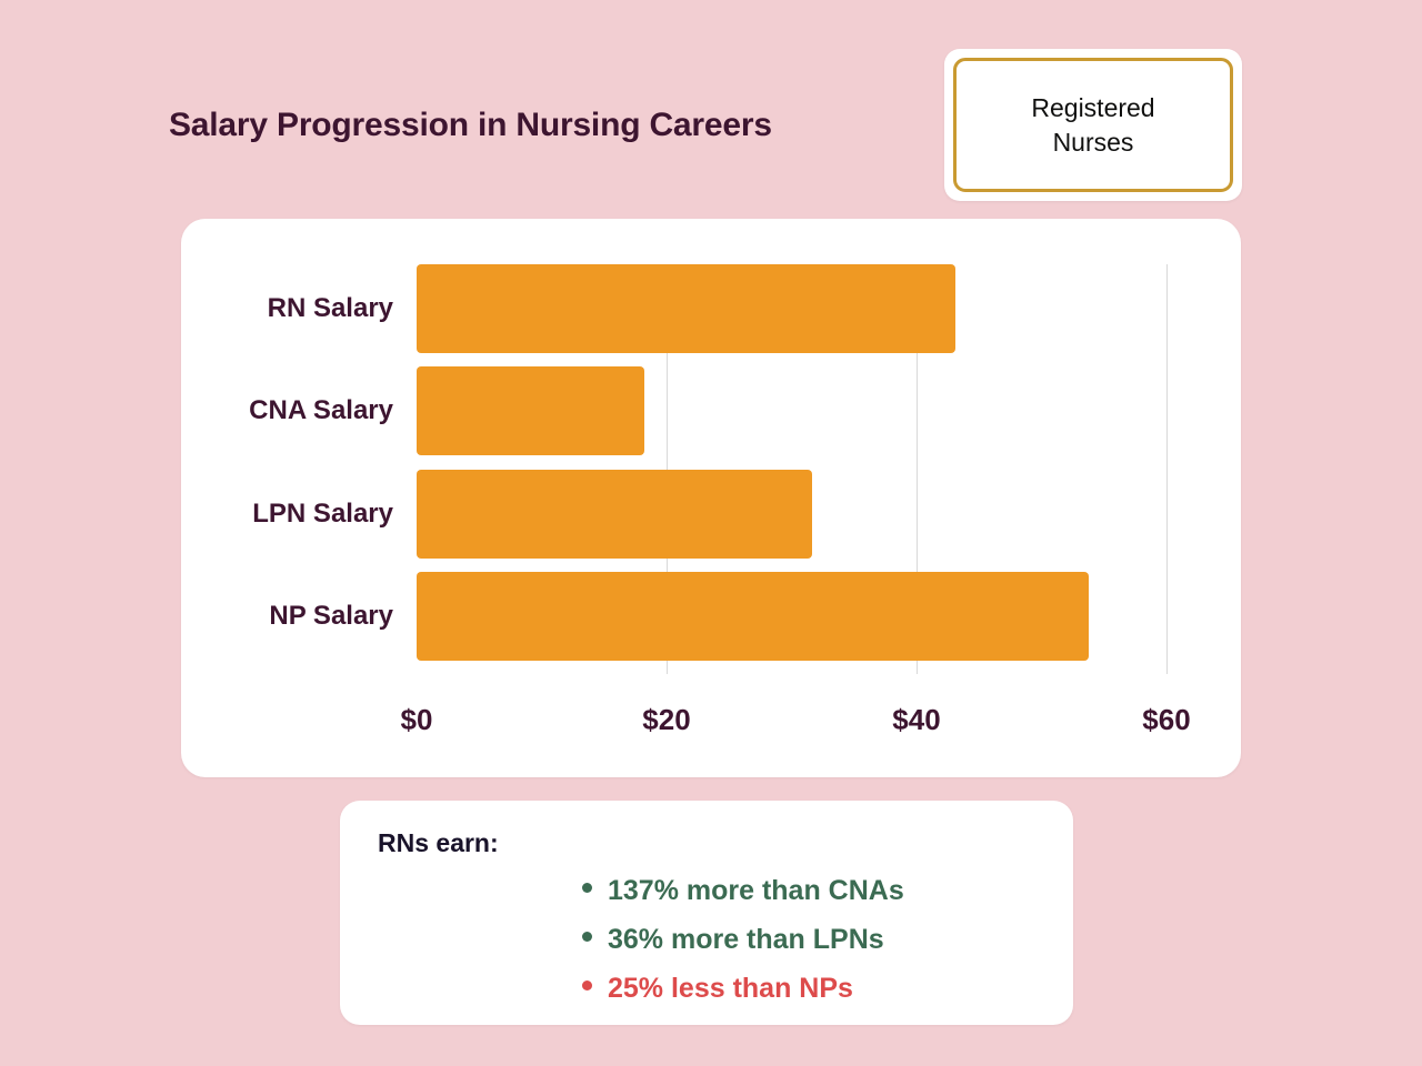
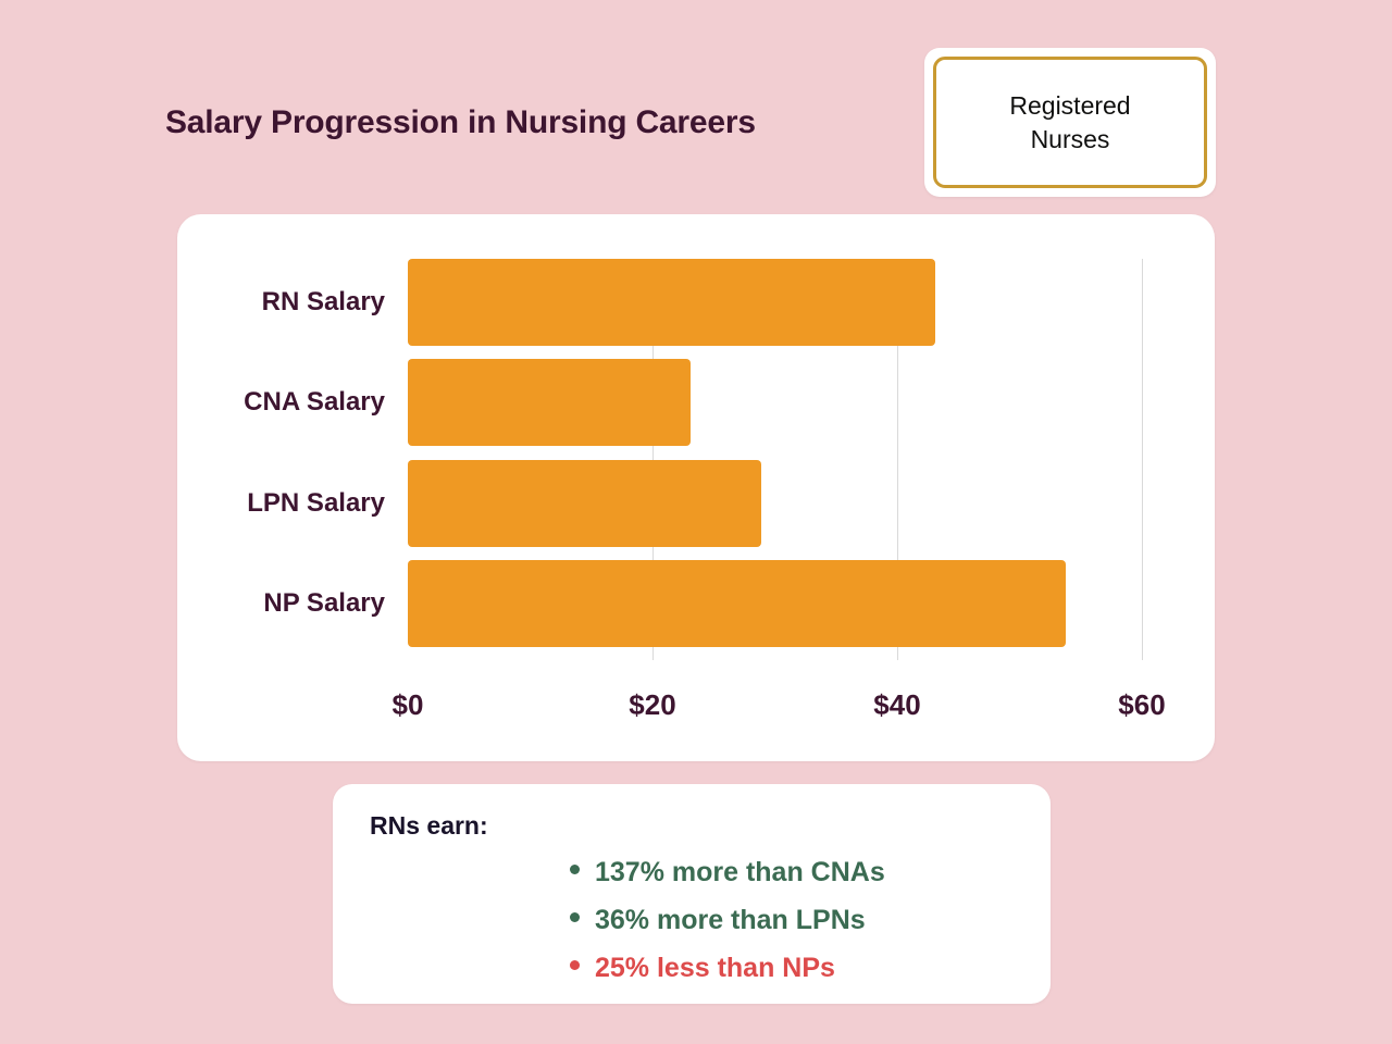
CNA Salary: $18.2 -> $23.1
LPN Salary: $31.6 -> $28.9
